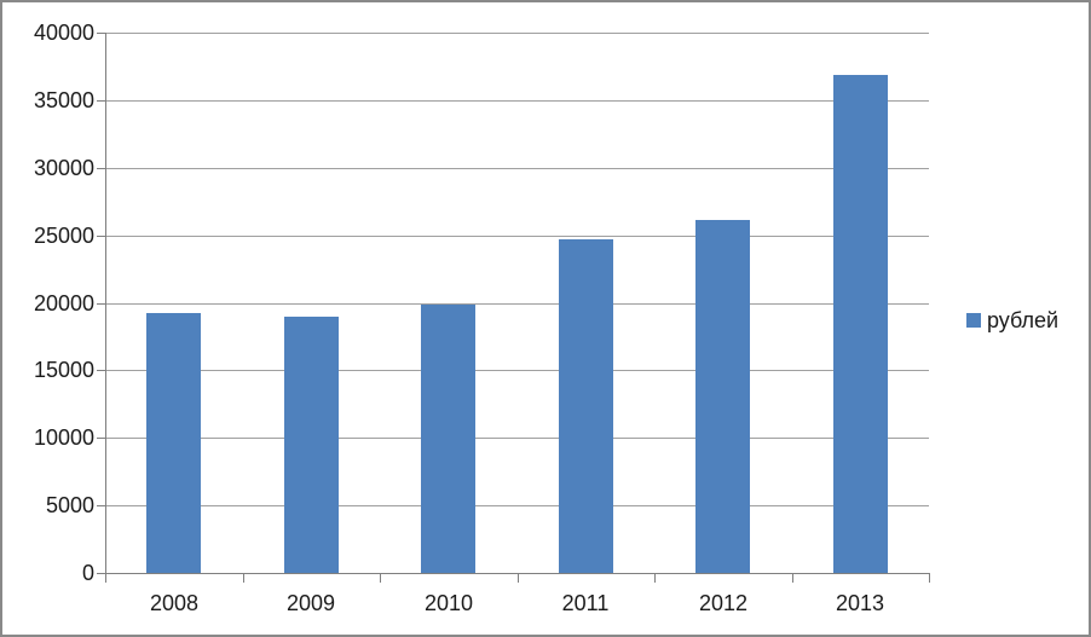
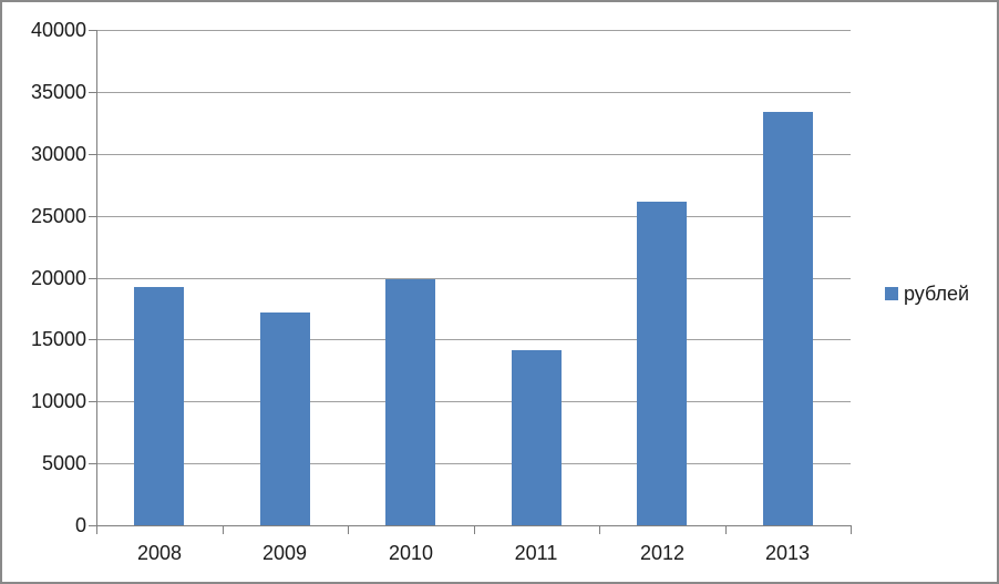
2009: 19000 -> 17200
2011: 24700 -> 14100
2013: 36900 -> 33400
